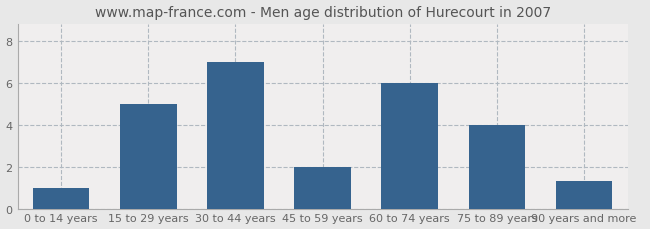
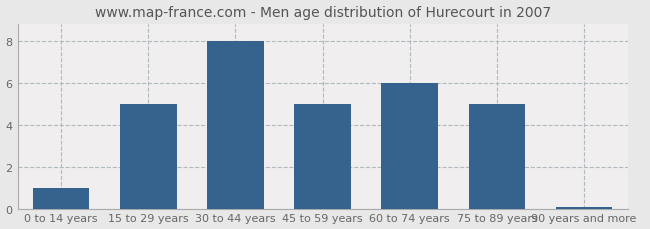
30 to 44 years: 7.00 -> 8.00
45 to 59 years: 2.00 -> 5.00
75 to 89 years: 4.00 -> 5.00
90 years and more: 1.30 -> 0.07
